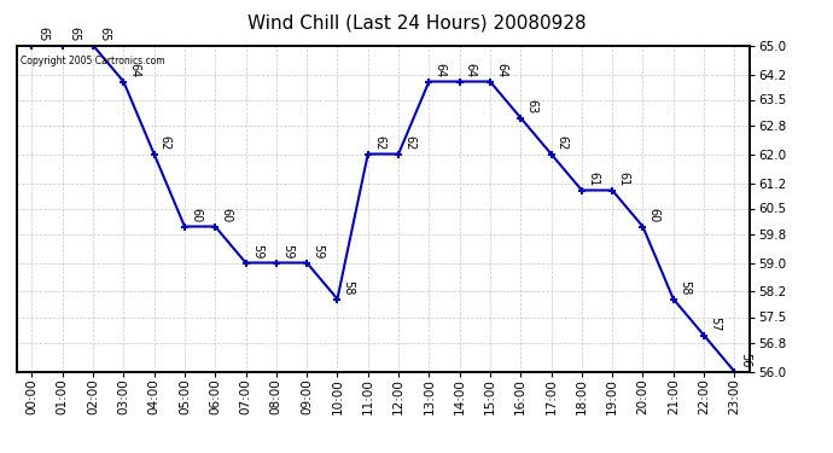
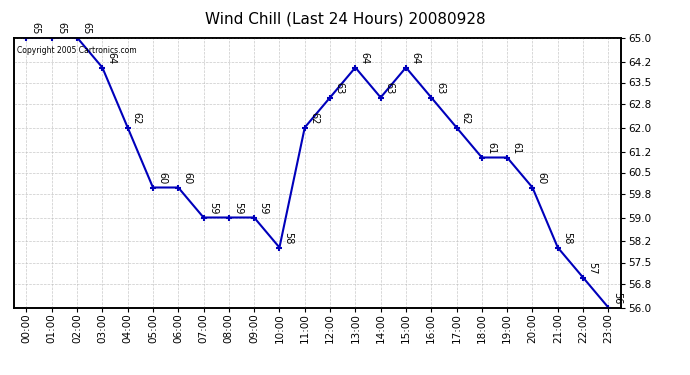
12:00: 62 -> 63
14:00: 64 -> 63
